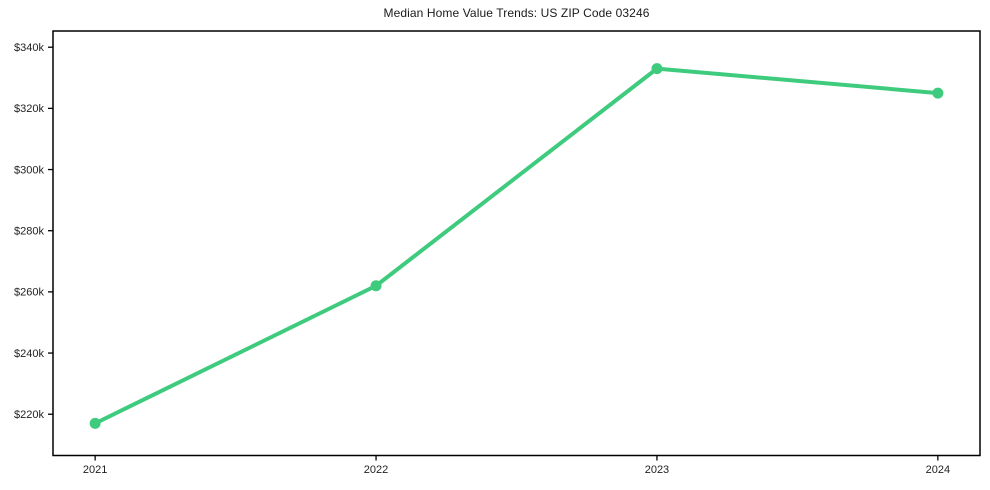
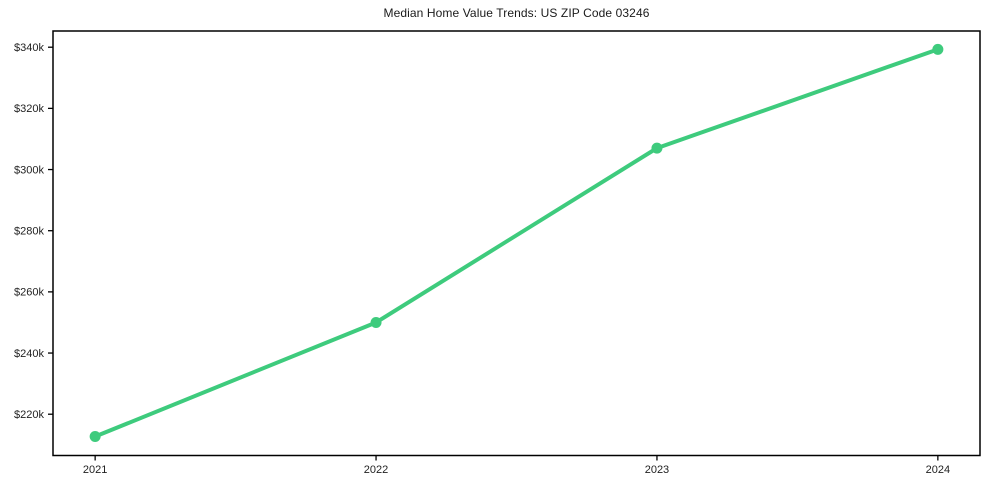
2021: $217k -> $213k
2022: $262k -> $250k
2023: $333k -> $307k
2024: $325k -> $339k
